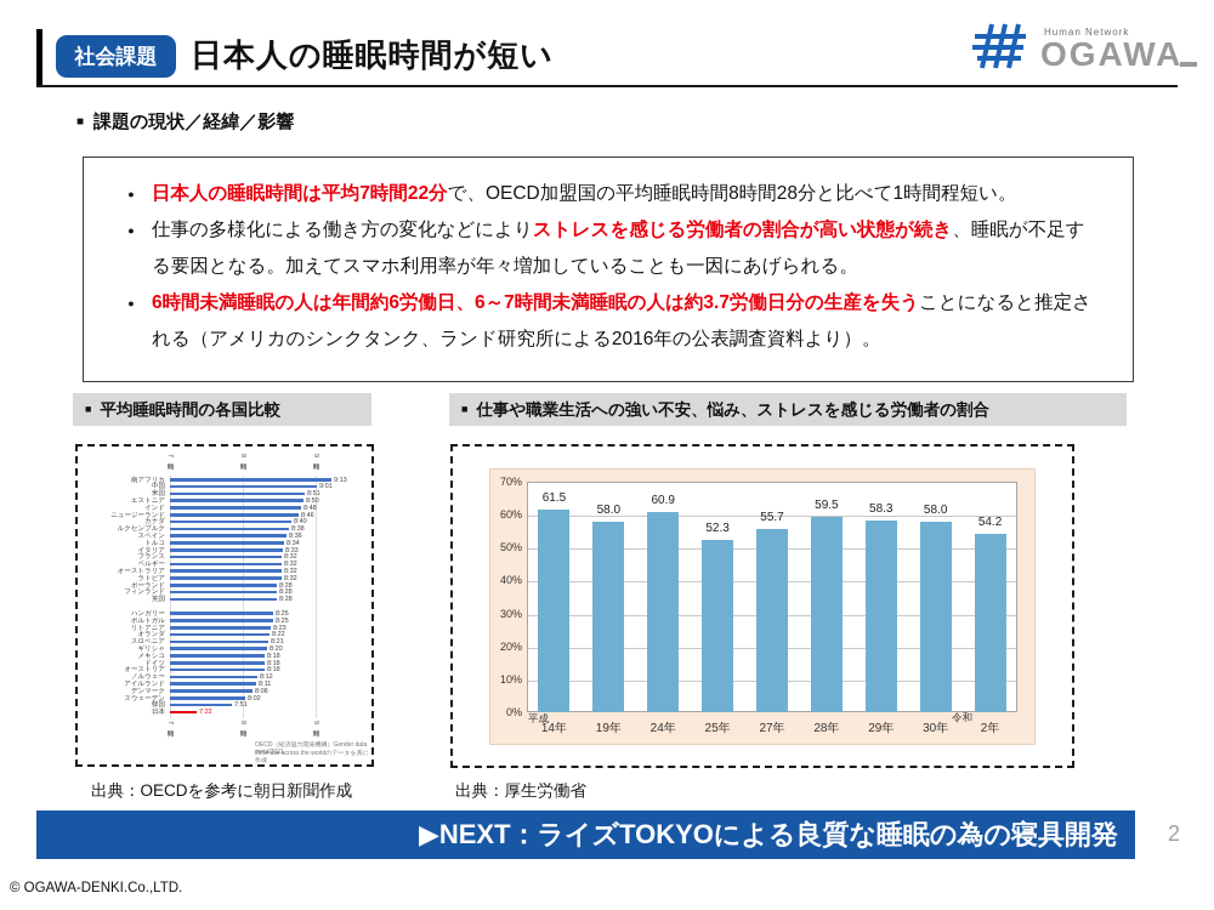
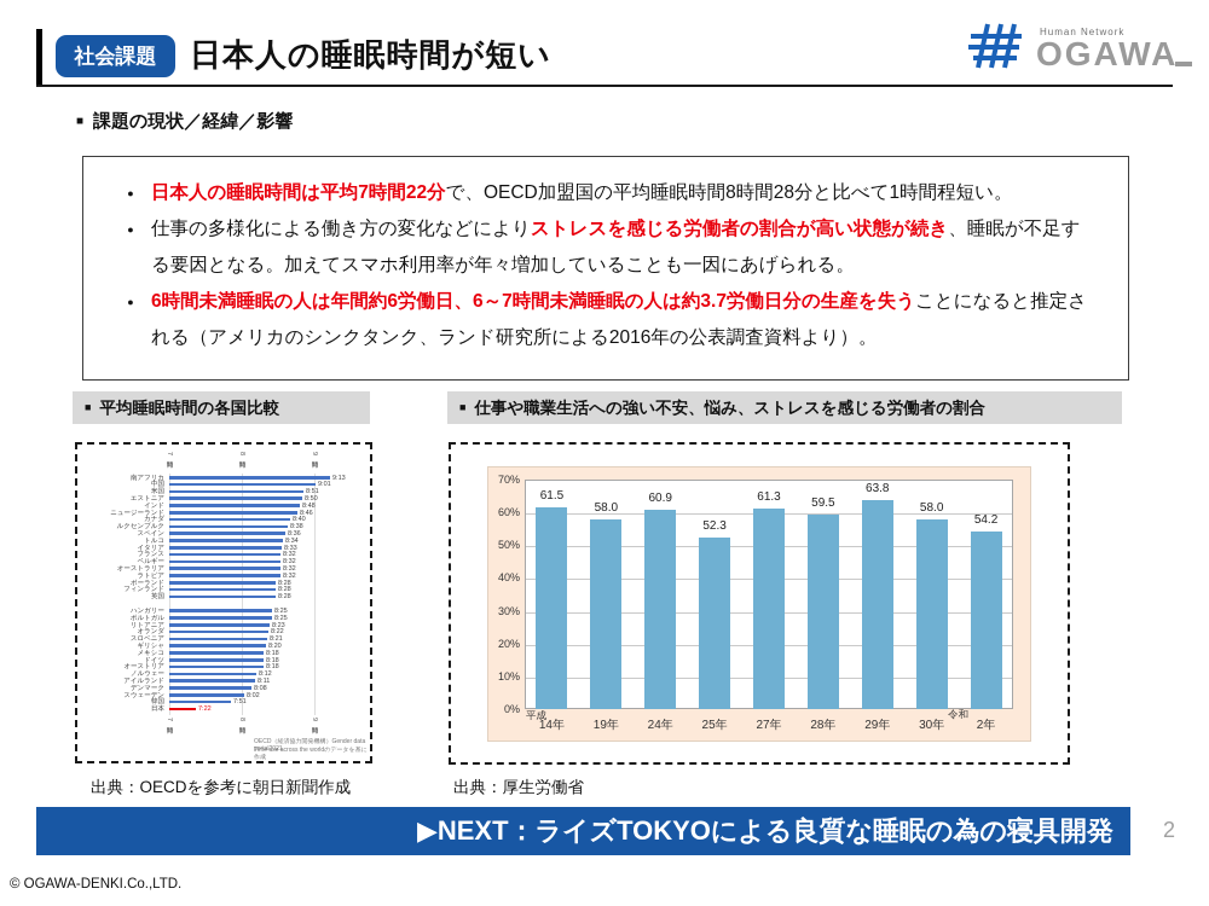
仕事や職業生活への強い不安、悩み、ストレスを感じる労働者の割合/27年: 55.7 -> 61.3
仕事や職業生活への強い不安、悩み、ストレスを感じる労働者の割合/29年: 58.3 -> 63.8
